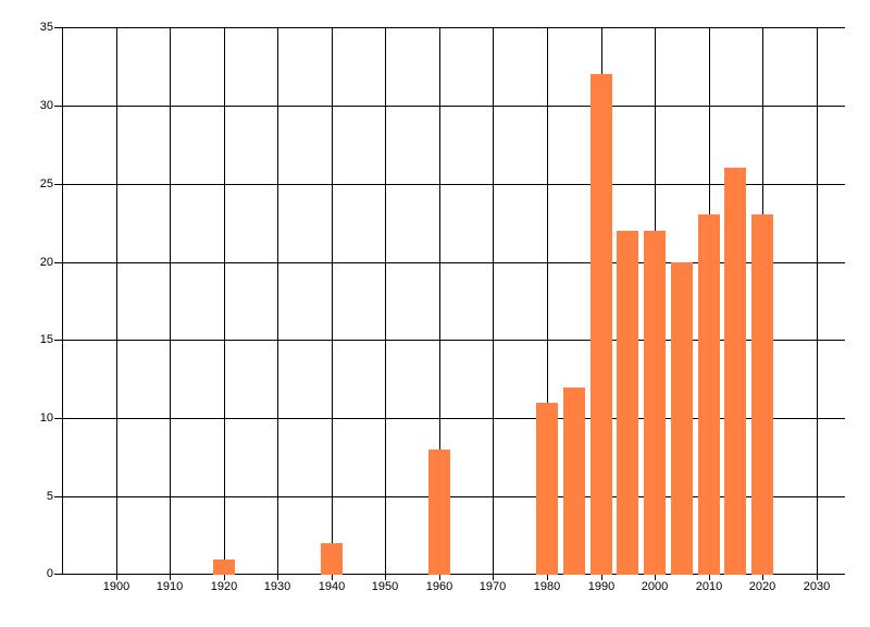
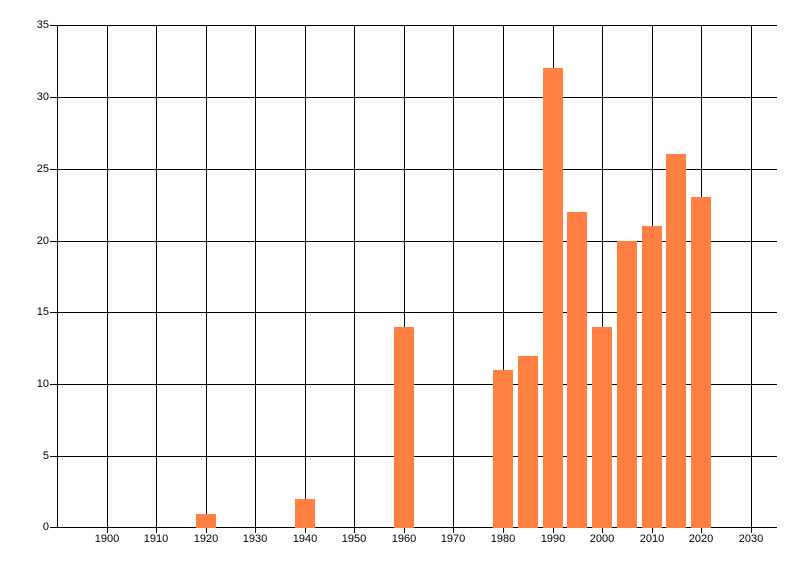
1960: 8 -> 14
2000: 22 -> 14
2010: 23 -> 21
